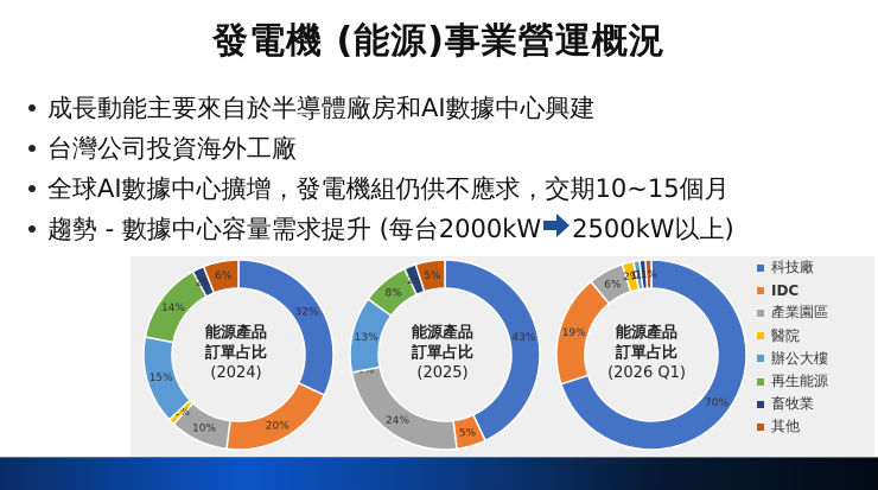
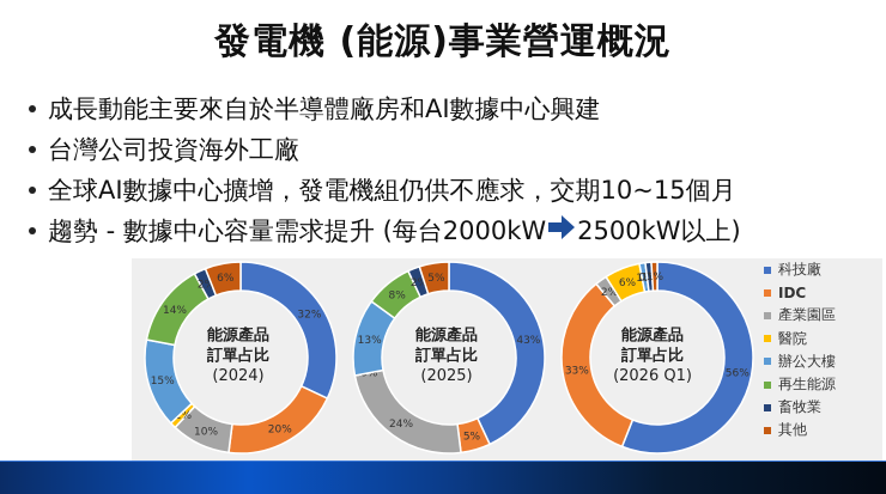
能源產品 訂單占比 (2026 Q1)/科技廠: 70% -> 56%
能源產品 訂單占比 (2026 Q1)/IDC: 19% -> 33%
能源產品 訂單占比 (2026 Q1)/產業園區: 6% -> 2%
能源產品 訂單占比 (2026 Q1)/醫院: 2% -> 6%
